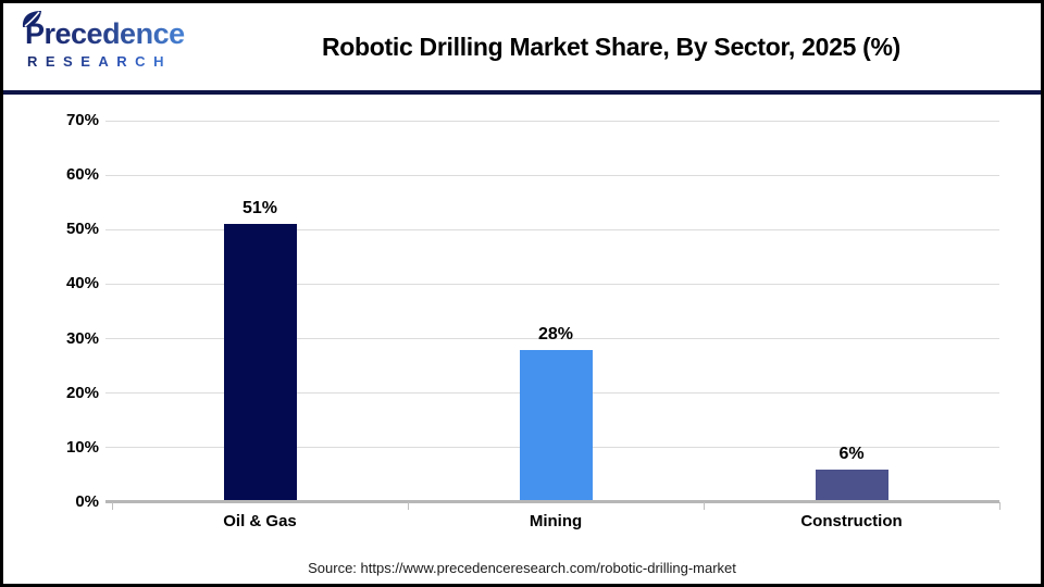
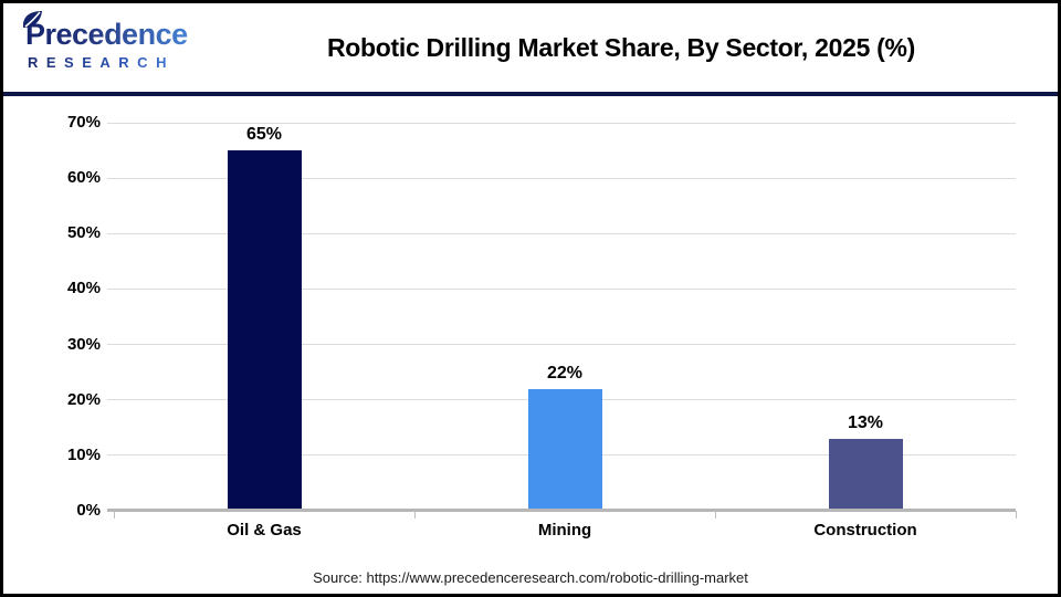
Oil & Gas: 51% -> 65%
Mining: 28% -> 22%
Construction: 6% -> 13%
